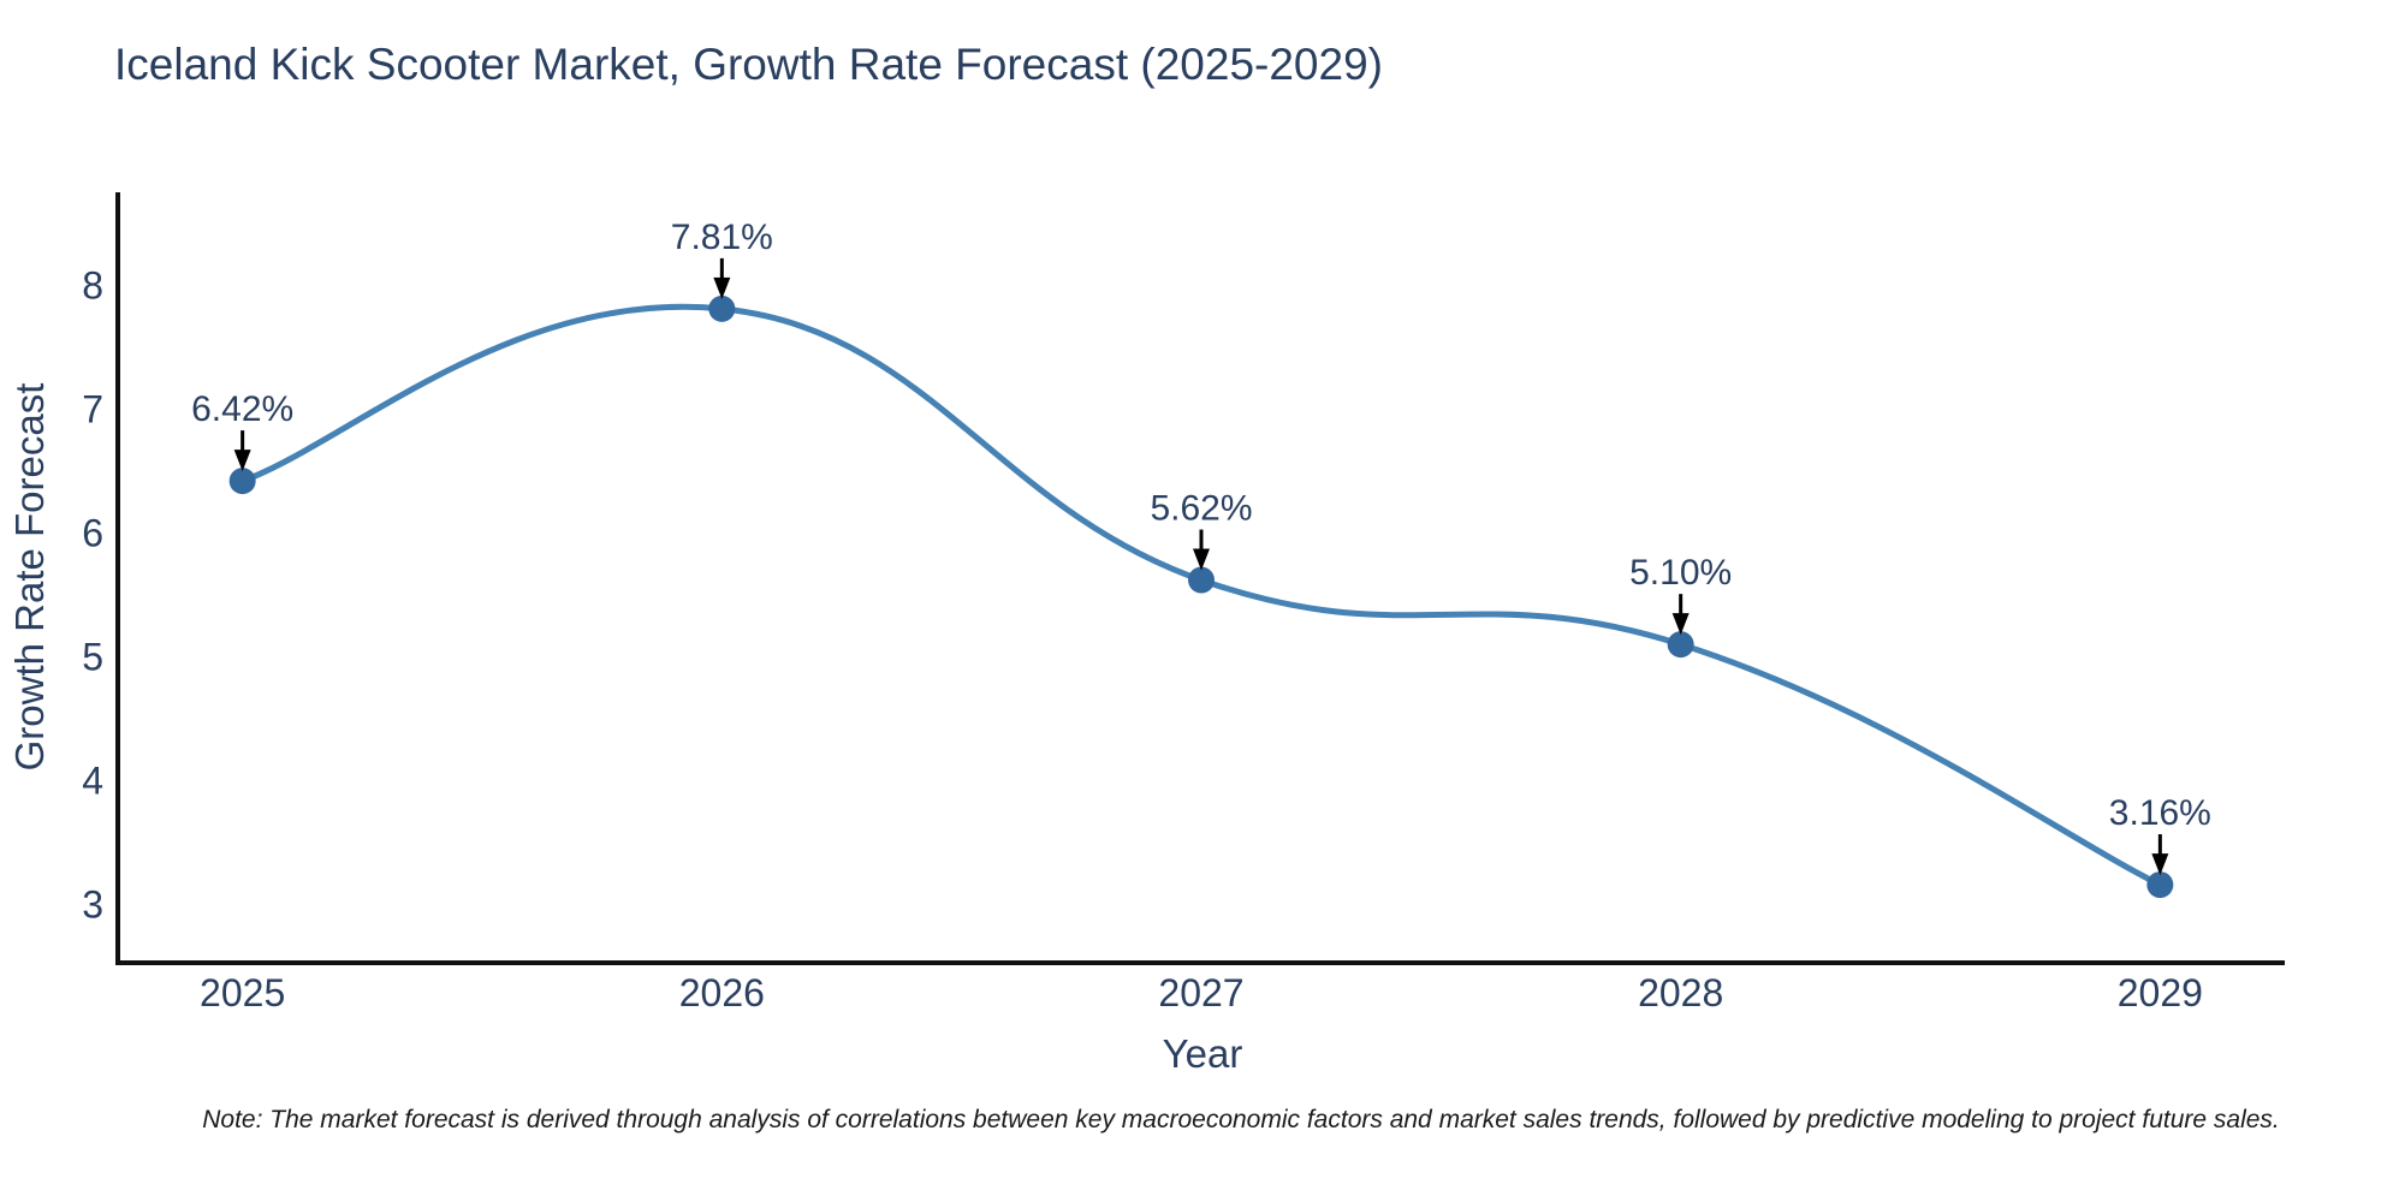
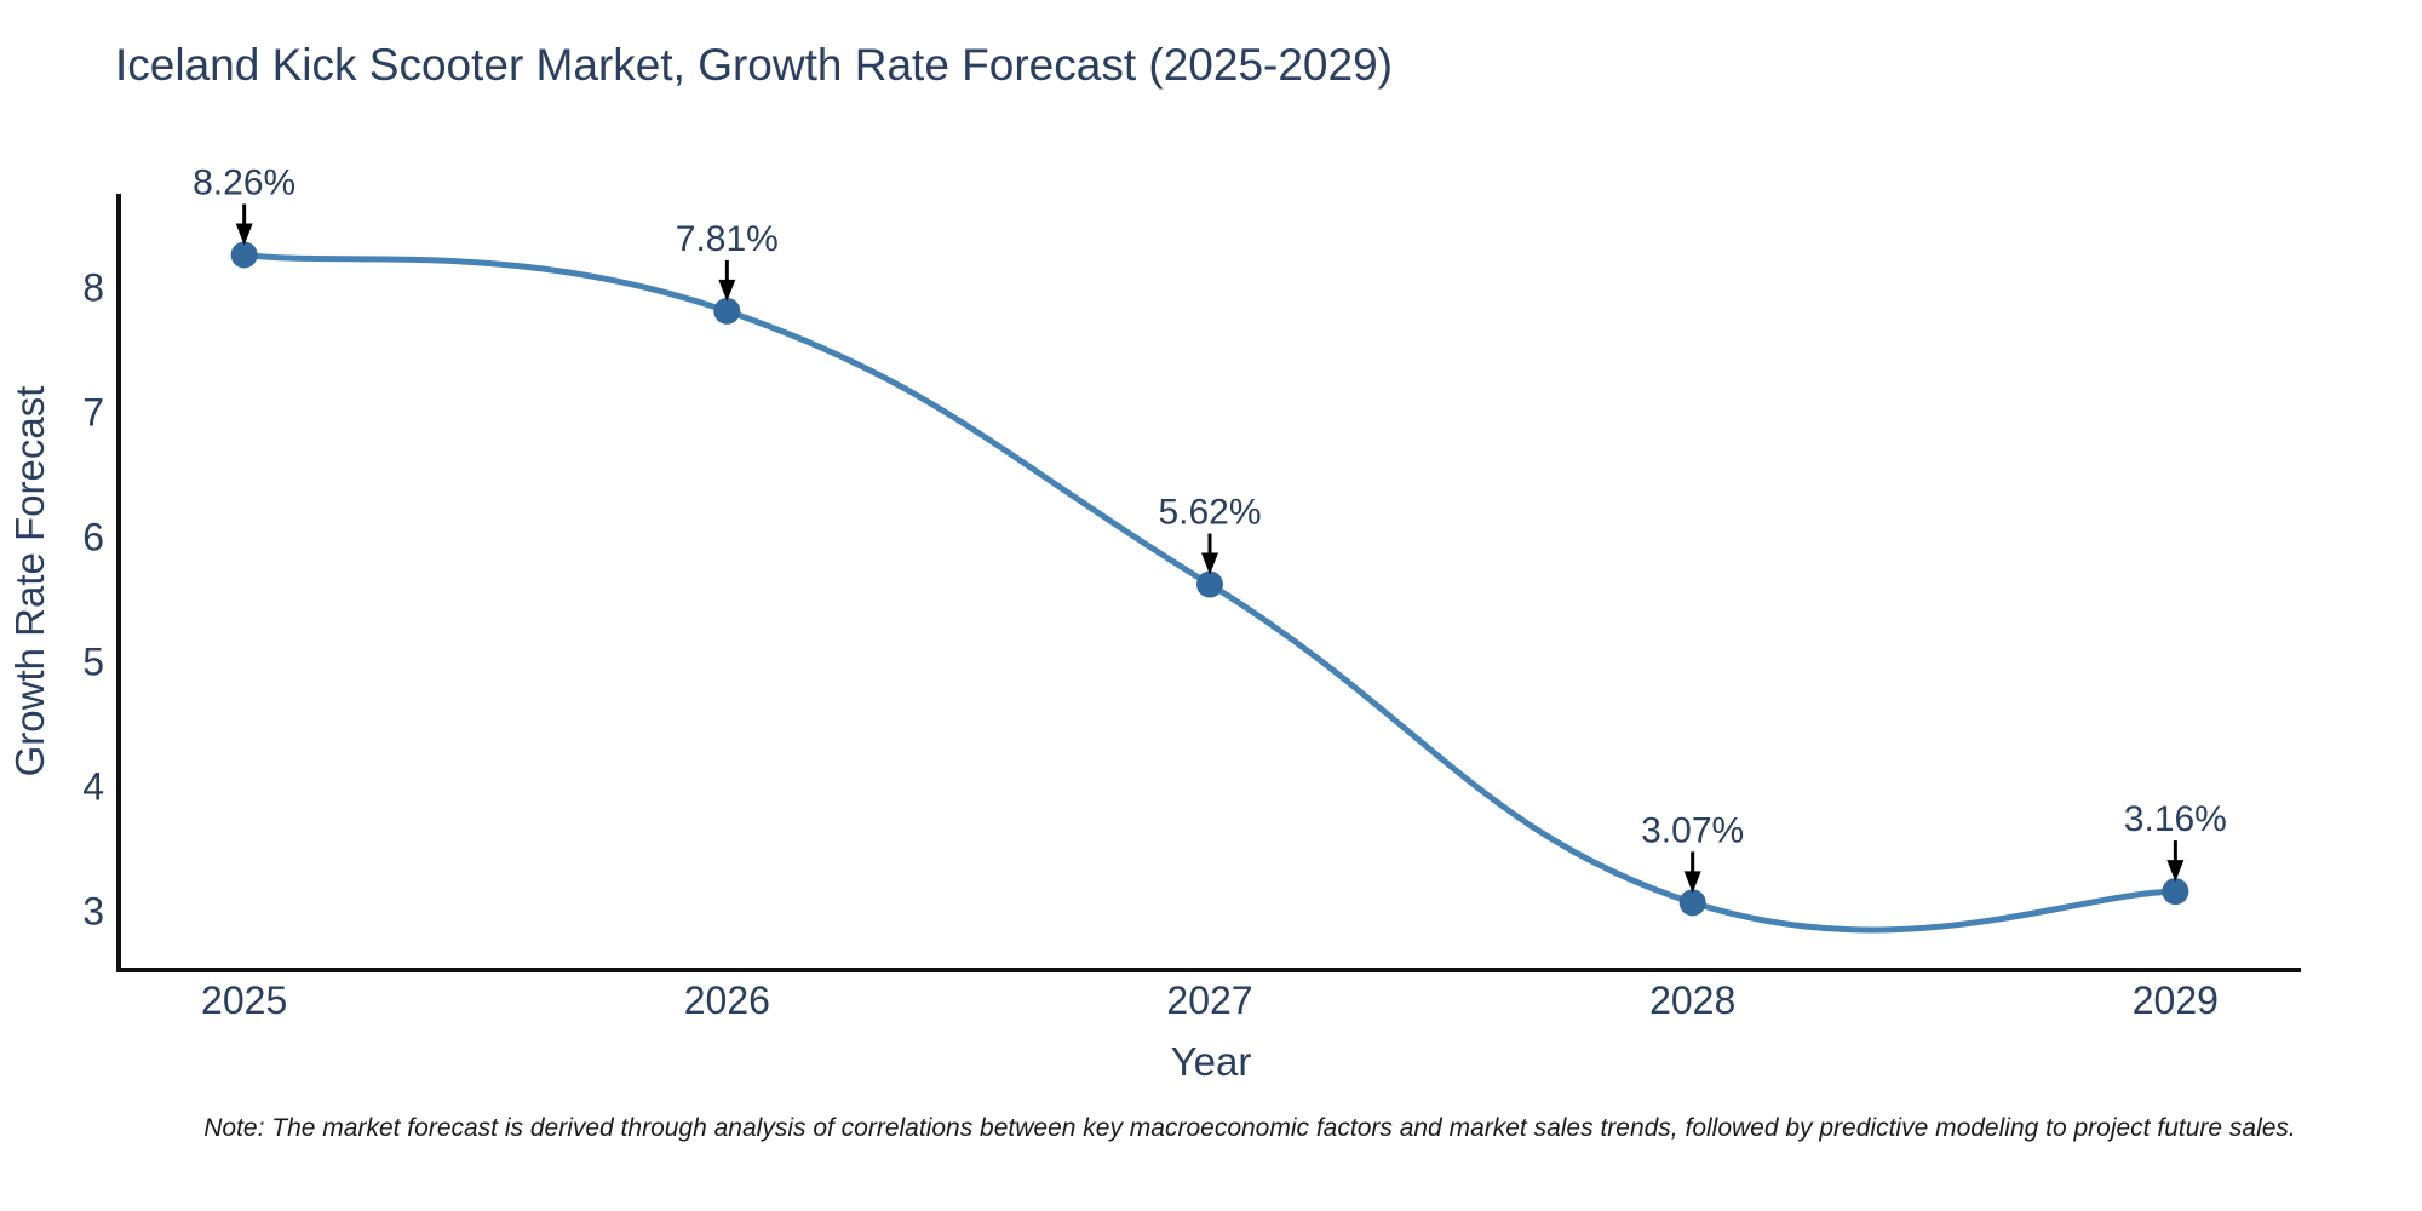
2025: 6.42% -> 8.26%
2028: 5.10% -> 3.07%
